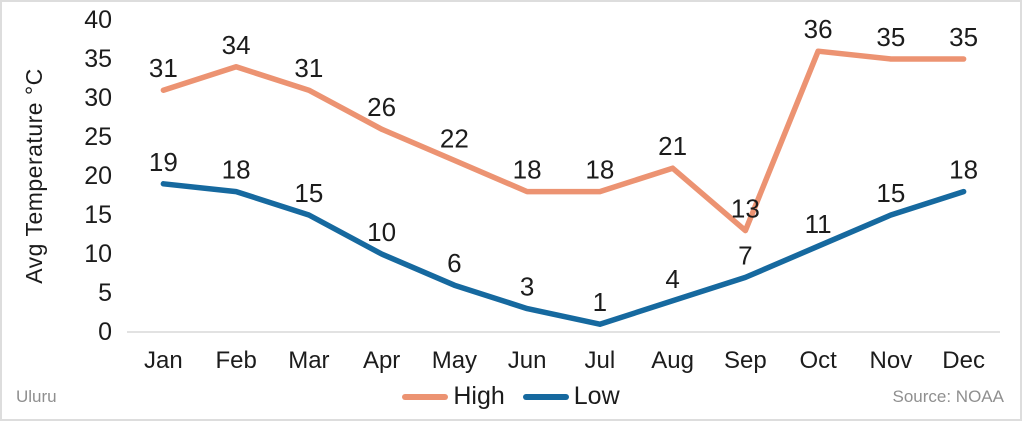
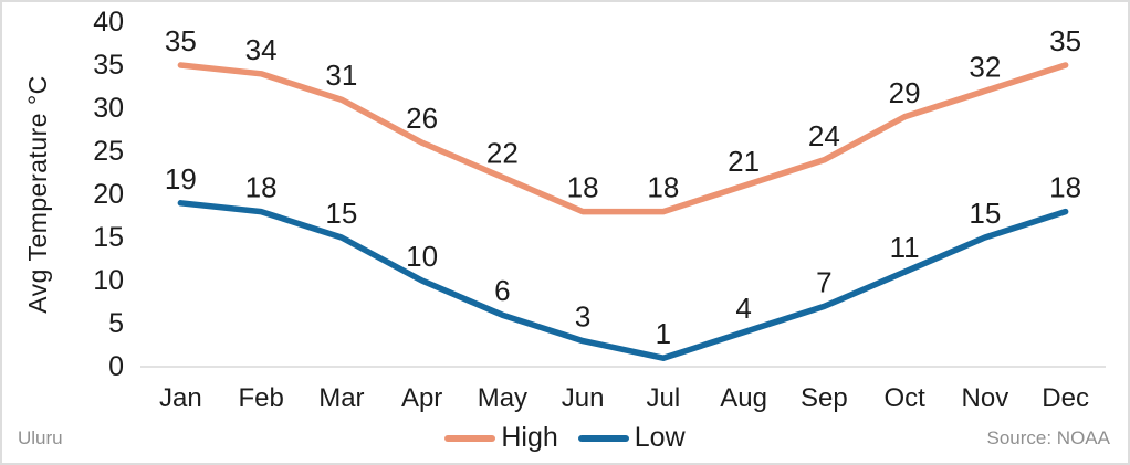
High/Jan: 31 -> 35
High/Sep: 13 -> 24
High/Oct: 36 -> 29
High/Nov: 35 -> 32
